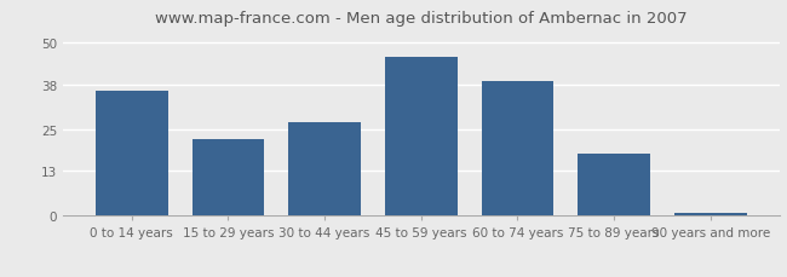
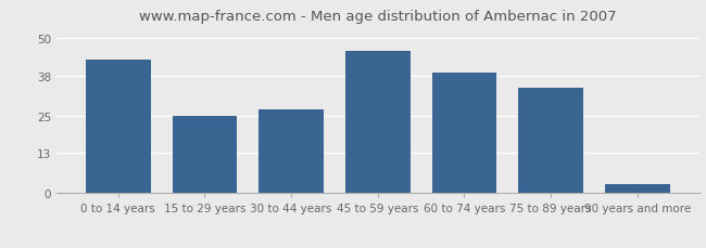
0 to 14 years: 36 -> 43
15 to 29 years: 22 -> 25
75 to 89 years: 18 -> 34
90 years and more: 1 -> 3
